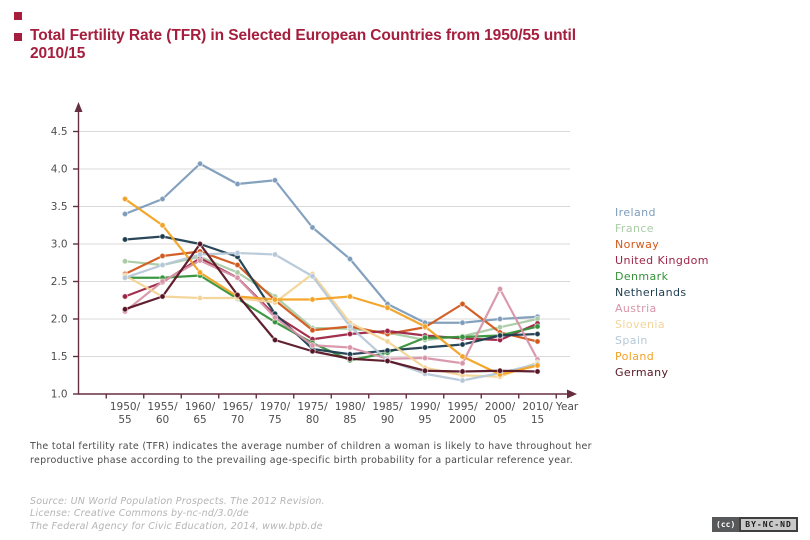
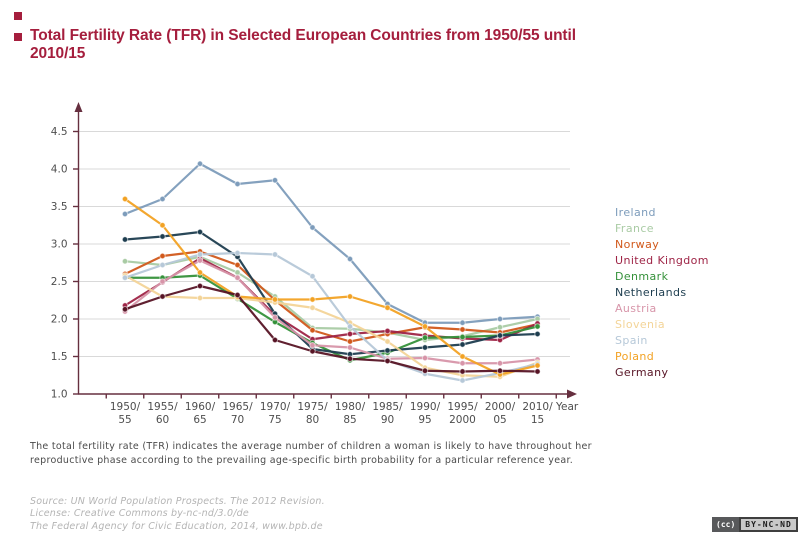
United Kingdom/1950/55: 2.3 -> 2.2
Netherlands/1960/65: 3.0 -> 3.2
Germany/1960/65: 3.0 -> 2.4
Slovenia/1975/80: 2.6 -> 2.1
Norway/1980/85: 1.9 -> 1.7
Norway/1995/2000: 2.2 -> 1.9
Austria/2000/05: 2.4 -> 1.4
Norway/2010/15: 1.7 -> 1.9
